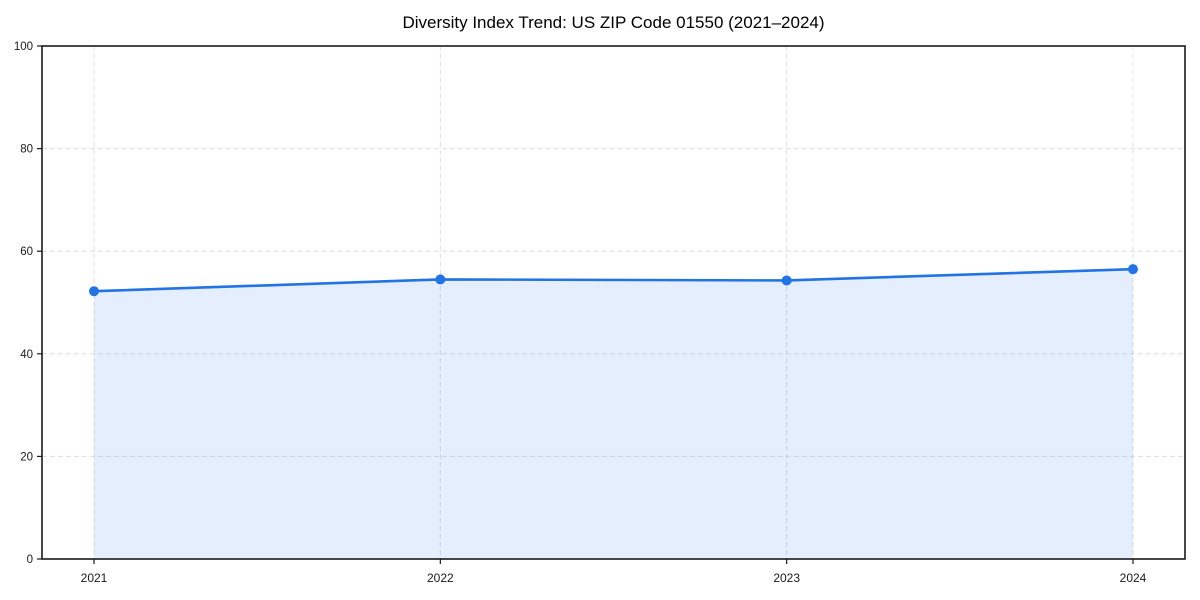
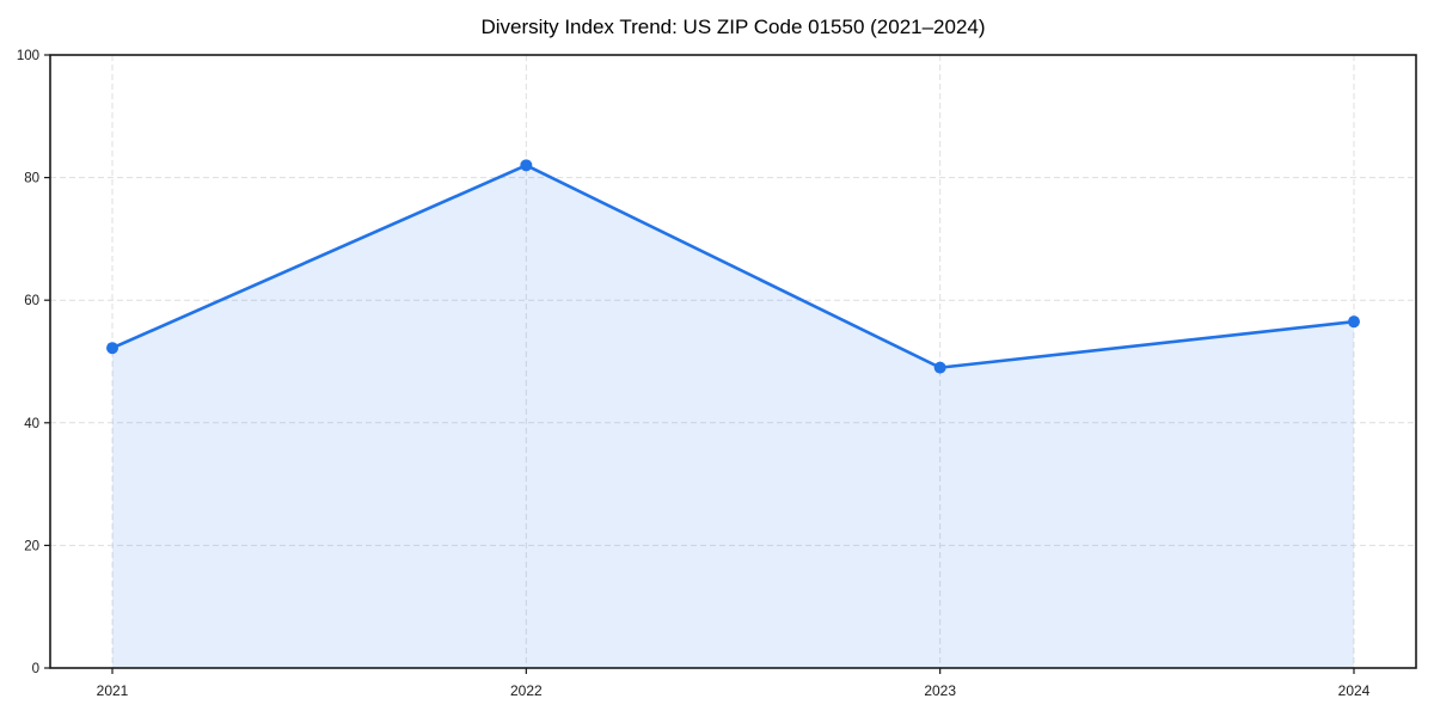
2022: 54 -> 82
2023: 54 -> 49
